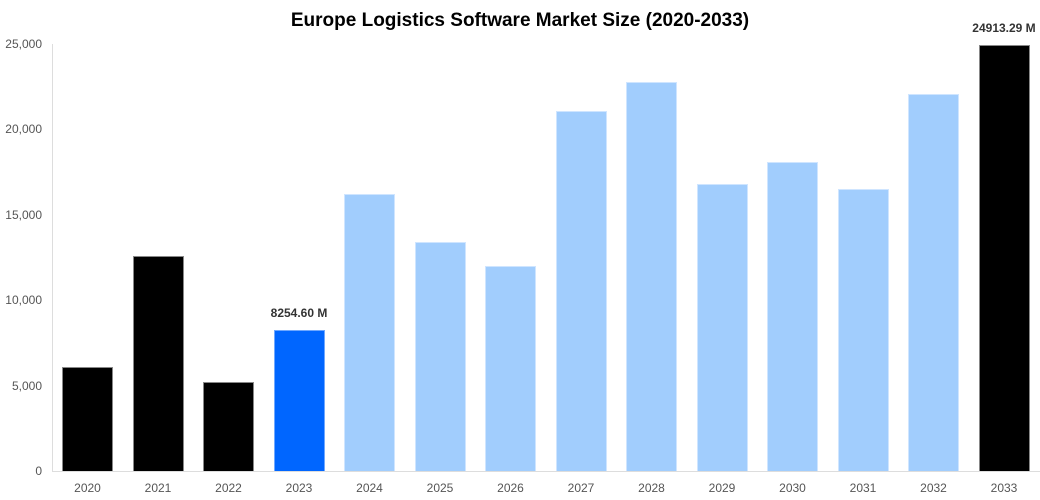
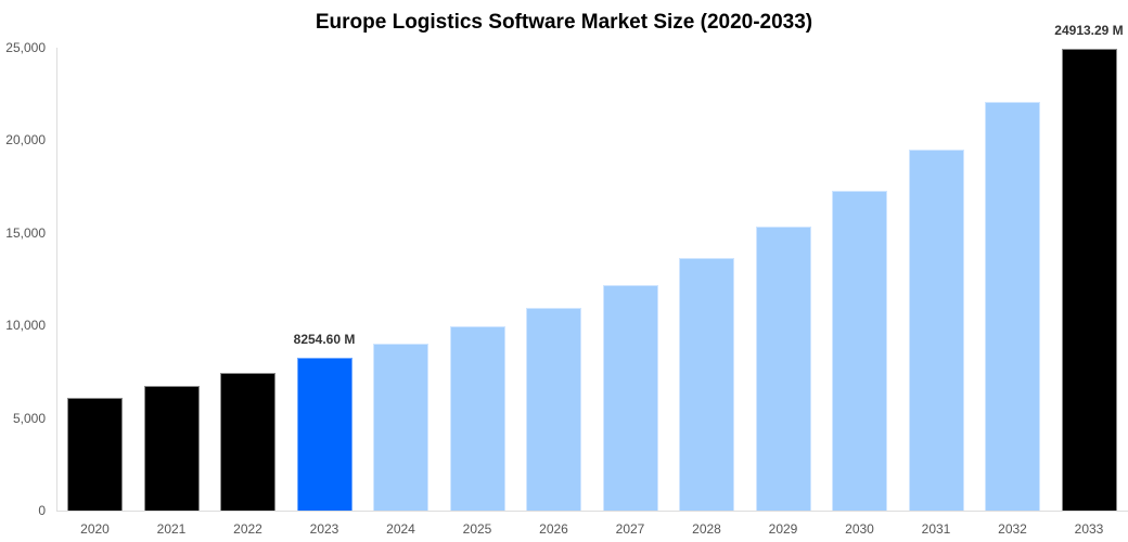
2021: 12600 -> 6800
2022: 5200 -> 7400
2024: 16200 -> 9000
2025: 13400 -> 10000
2026: 12000 -> 11000
2027: 21100 -> 12200
2028: 22800 -> 13700
2029: 16800 -> 15300
2030: 18100 -> 17200
2031: 16500 -> 19500
